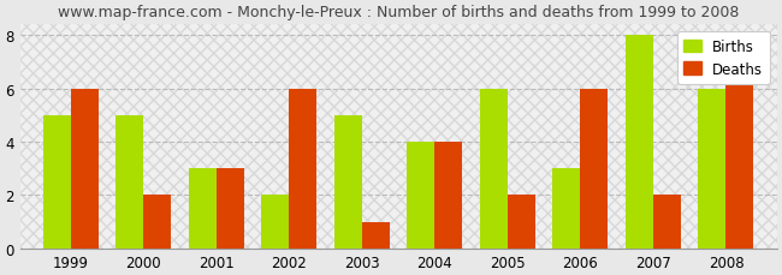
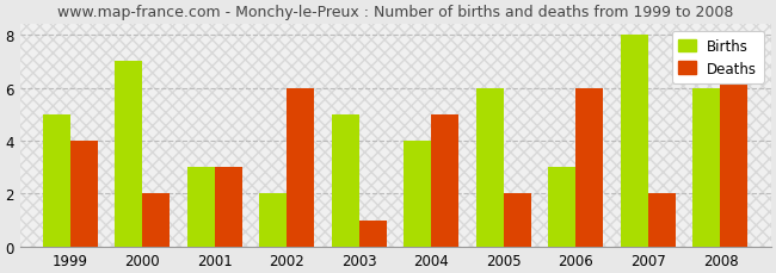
Deaths/1999: 6 -> 4
Births/2000: 5 -> 7
Deaths/2004: 4 -> 5
